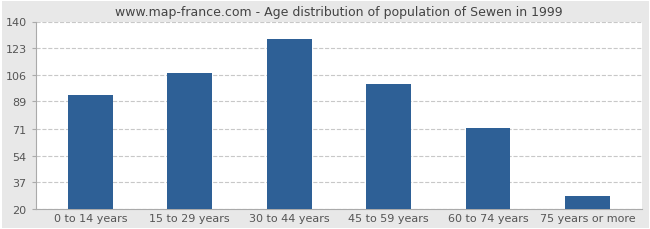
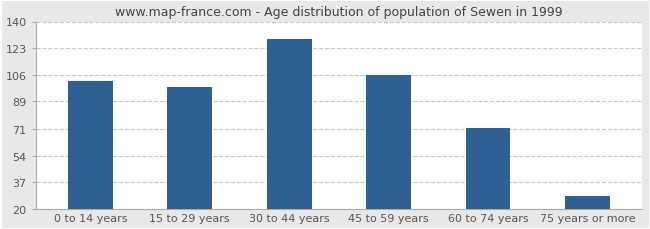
0 to 14 years: 93 -> 102
15 to 29 years: 107 -> 98
45 to 59 years: 100 -> 106
